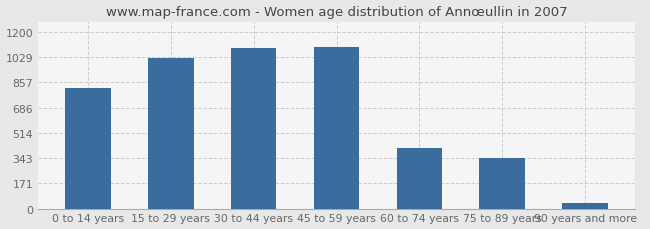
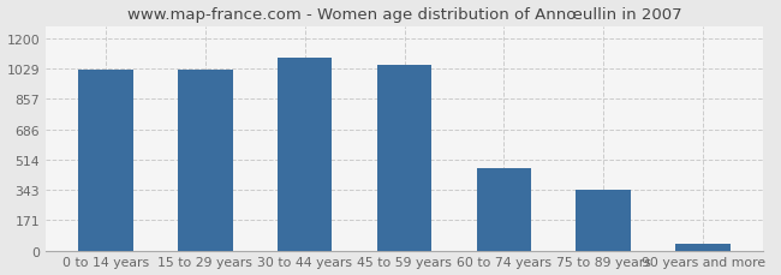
0 to 14 years: 820 -> 1020
45 to 59 years: 1100 -> 1050
60 to 74 years: 410 -> 460
